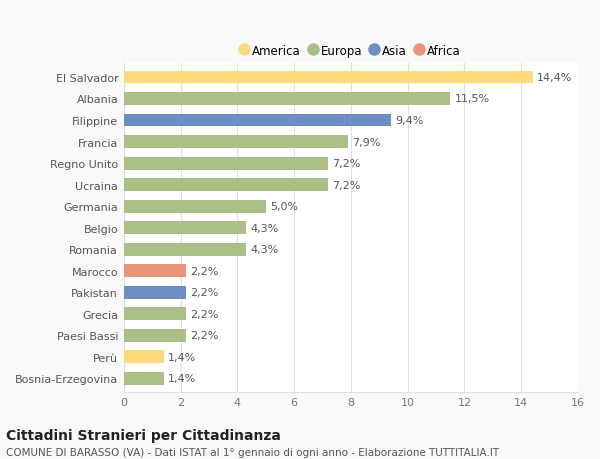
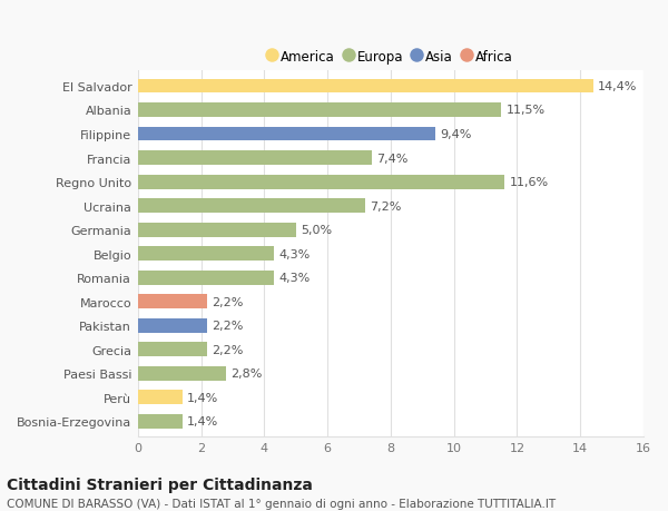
Francia: 7,9% -> 7,4%
Regno Unito: 7,2% -> 11,6%
Paesi Bassi: 2,2% -> 2,8%
